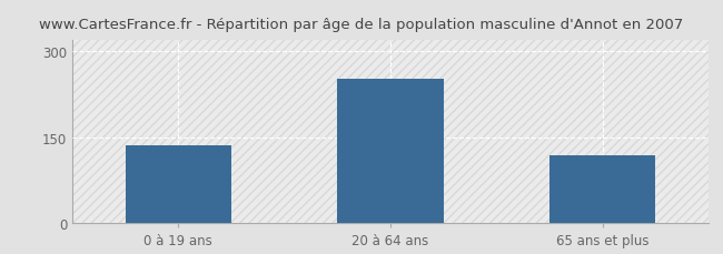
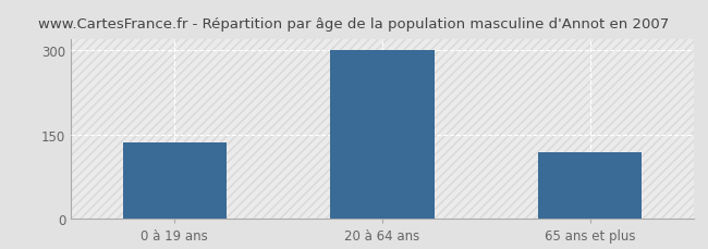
20 à 64 ans: 252 -> 300
